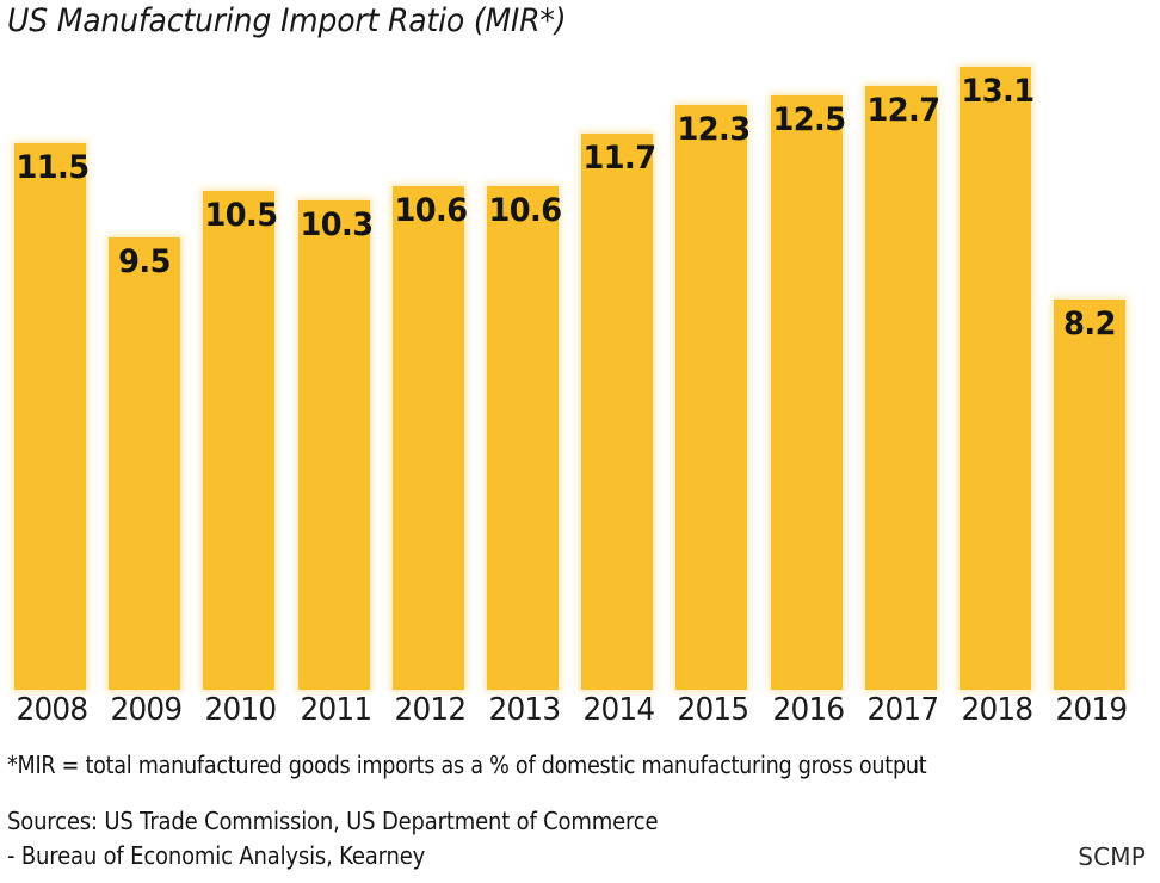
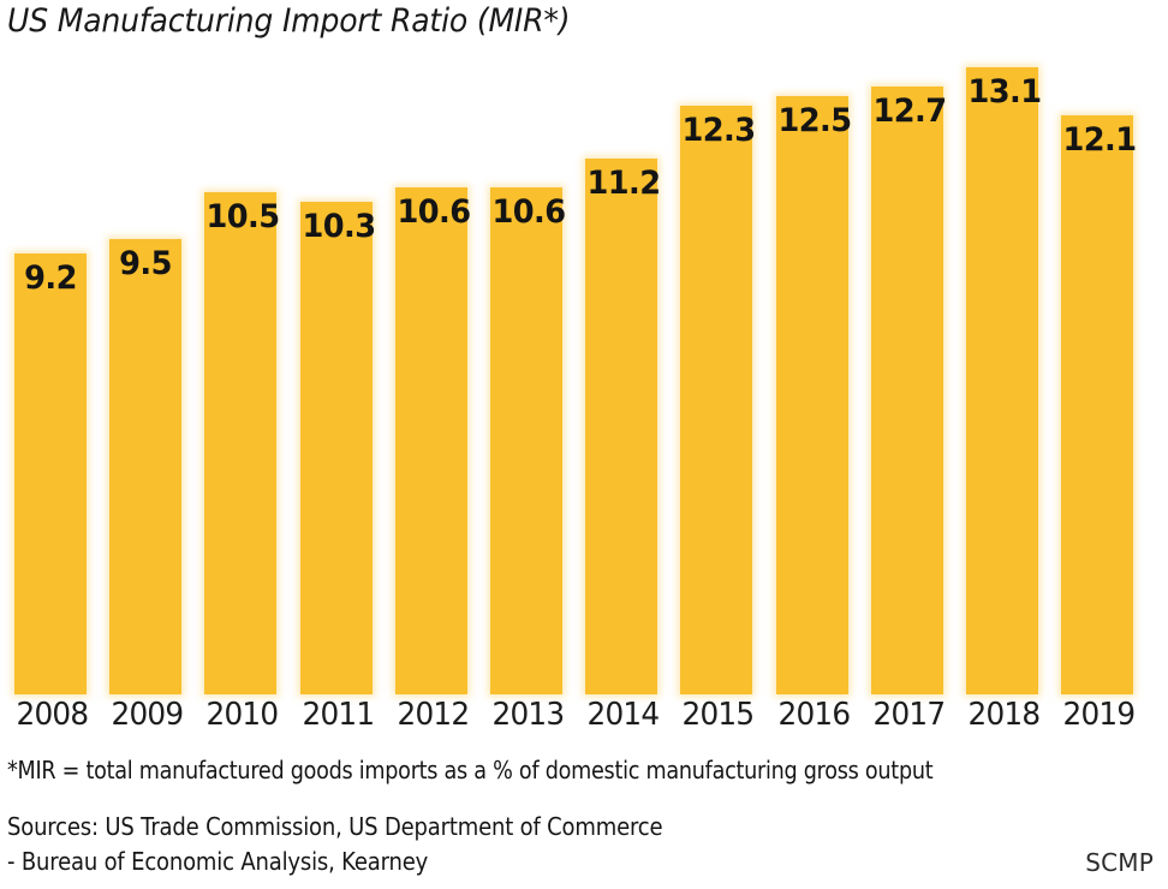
2008: 11.5 -> 9.2
2014: 11.7 -> 11.2
2019: 8.2 -> 12.1
